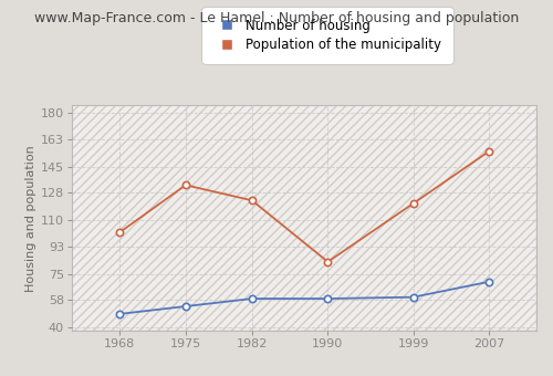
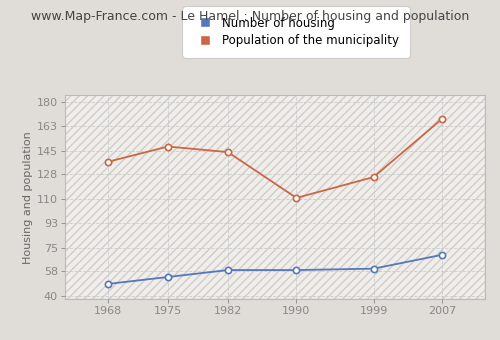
Population of the municipality/1968: 102 -> 137
Population of the municipality/1975: 133 -> 148
Population of the municipality/1982: 123 -> 144
Population of the municipality/1990: 83 -> 111
Population of the municipality/1999: 121 -> 126
Population of the municipality/2007: 155 -> 168
